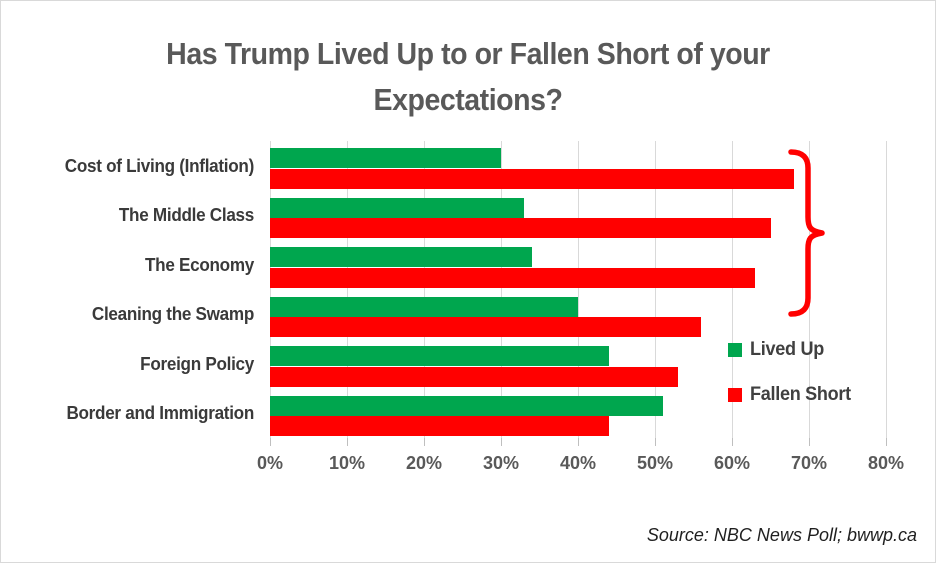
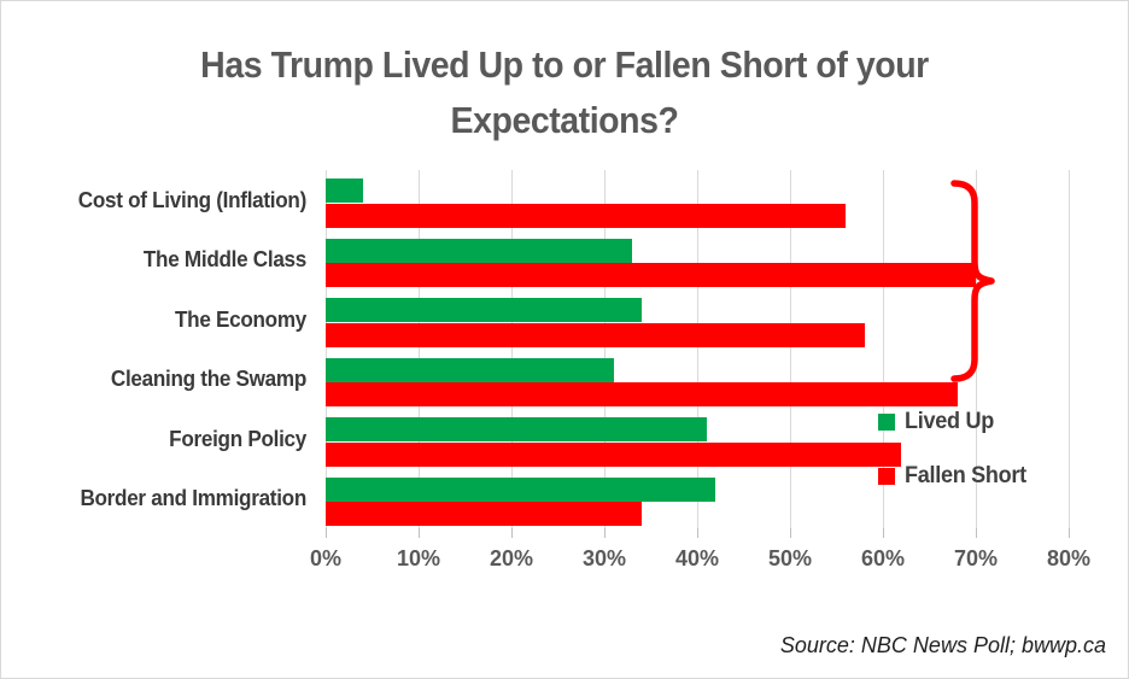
Lived Up/Cost of Living (Inflation): 30% -> 4%
Fallen Short/Cost of Living (Inflation): 68% -> 56%
Fallen Short/The Middle Class: 65% -> 70%
Fallen Short/The Economy: 63% -> 58%
Lived Up/Cleaning the Swamp: 40% -> 31%
Fallen Short/Cleaning the Swamp: 56% -> 68%
Lived Up/Foreign Policy: 44% -> 41%
Fallen Short/Foreign Policy: 53% -> 62%
Lived Up/Border and Immigration: 51% -> 42%
Fallen Short/Border and Immigration: 44% -> 34%
